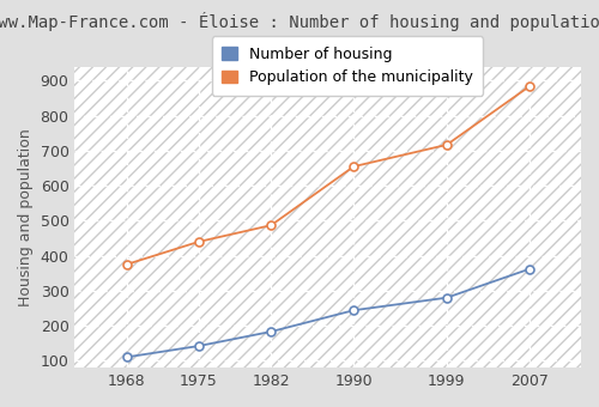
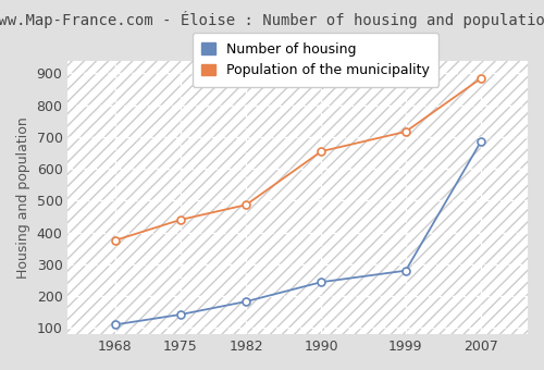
Number of housing/2007: 362 -> 685
